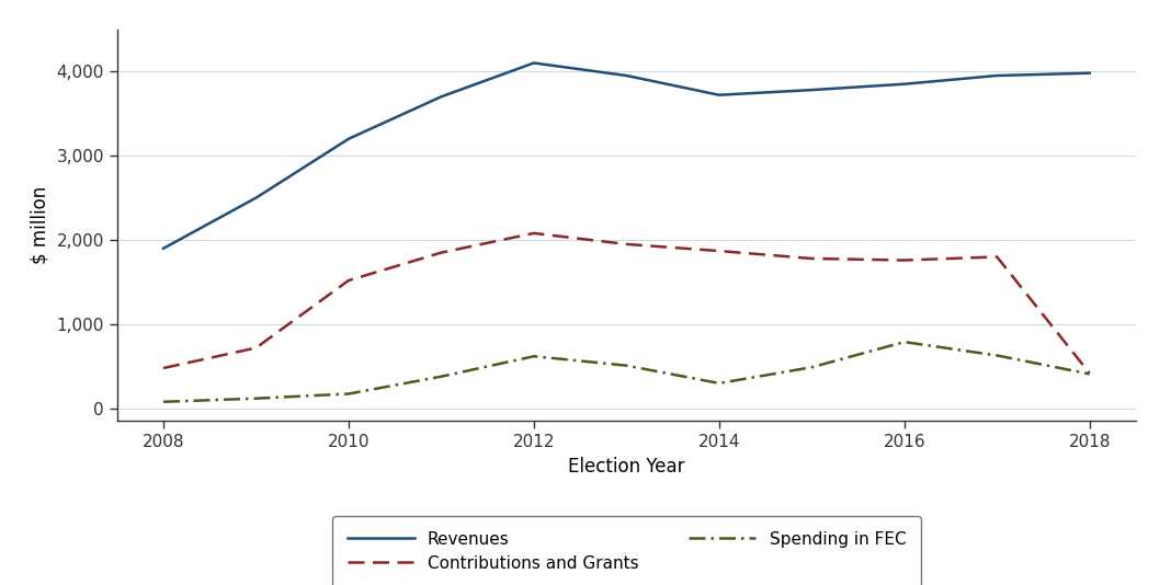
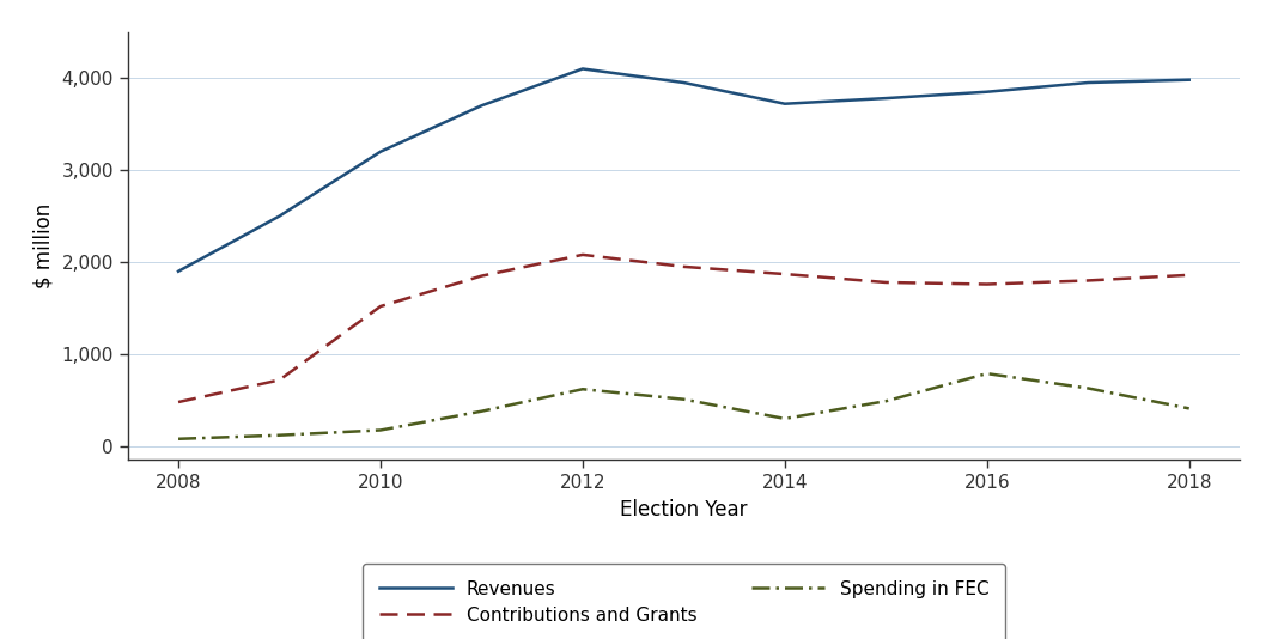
Contributions and Grants/2018: 420 -> 1,860
